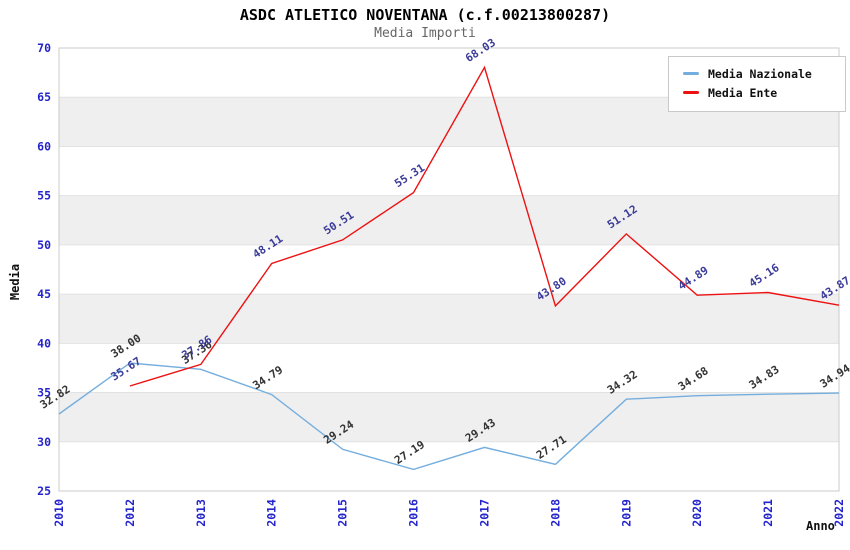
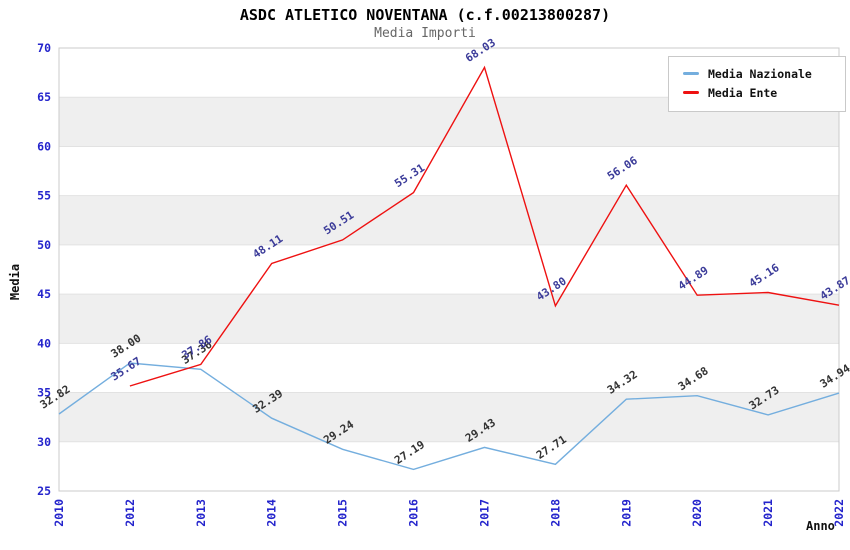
Media Nazionale/2014: 34.79 -> 32.39
Media Ente/2019: 51.12 -> 56.06
Media Nazionale/2021: 34.83 -> 32.73
